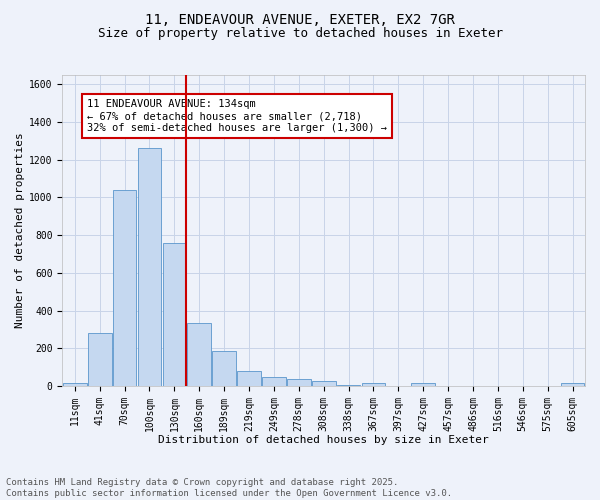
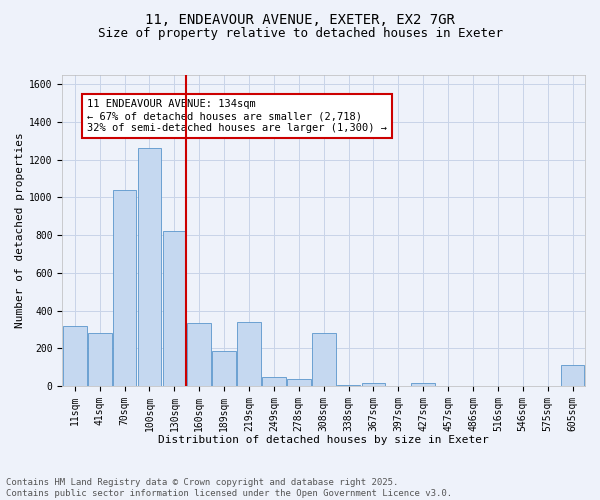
11sqm: 20 -> 320
130sqm: 760 -> 820
219sqm: 80 -> 340
308sqm: 20 -> 280
605sqm: 20 -> 110
